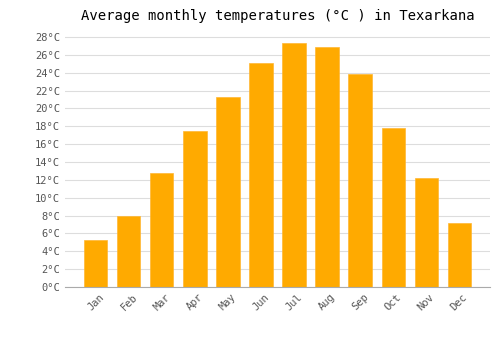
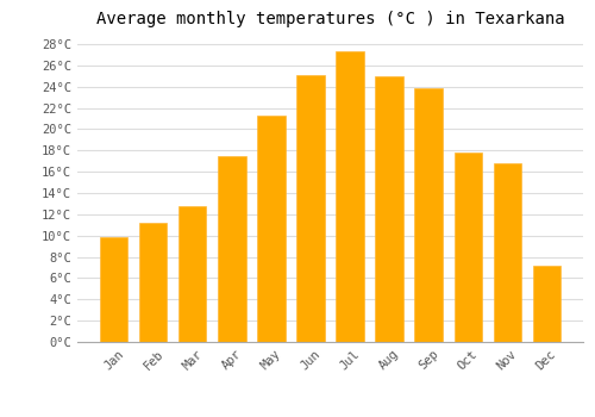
Jan: 5.3°C -> 9.8°C
Feb: 8.0°C -> 11.2°C
Aug: 26.9°C -> 25.0°C
Nov: 12.2°C -> 16.8°C
